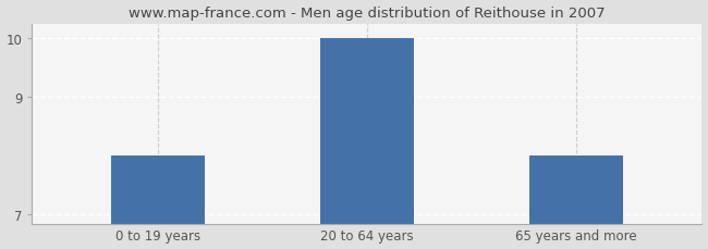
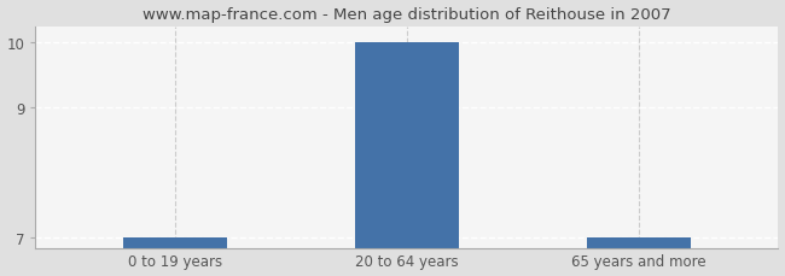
0 to 19 years: 8 -> 7
65 years and more: 8 -> 7
